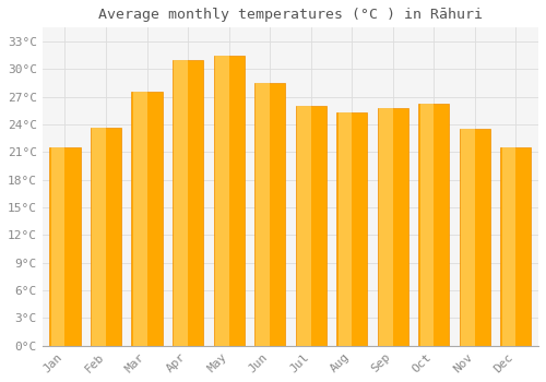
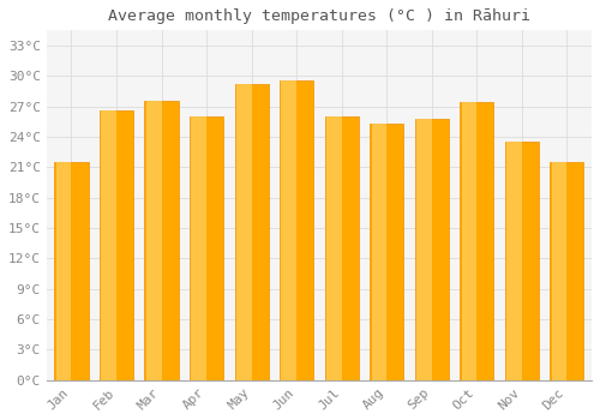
Feb: 23.7°C -> 26.6°C
Apr: 31.0°C -> 26.0°C
May: 31.5°C -> 29.2°C
Jun: 28.5°C -> 29.6°C
Oct: 26.3°C -> 27.4°C
